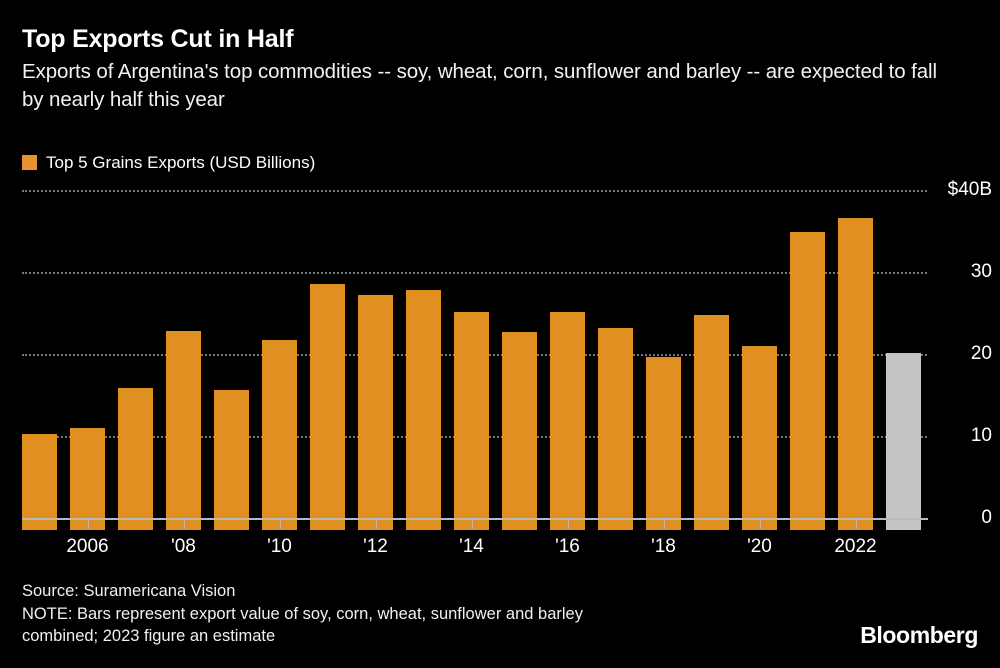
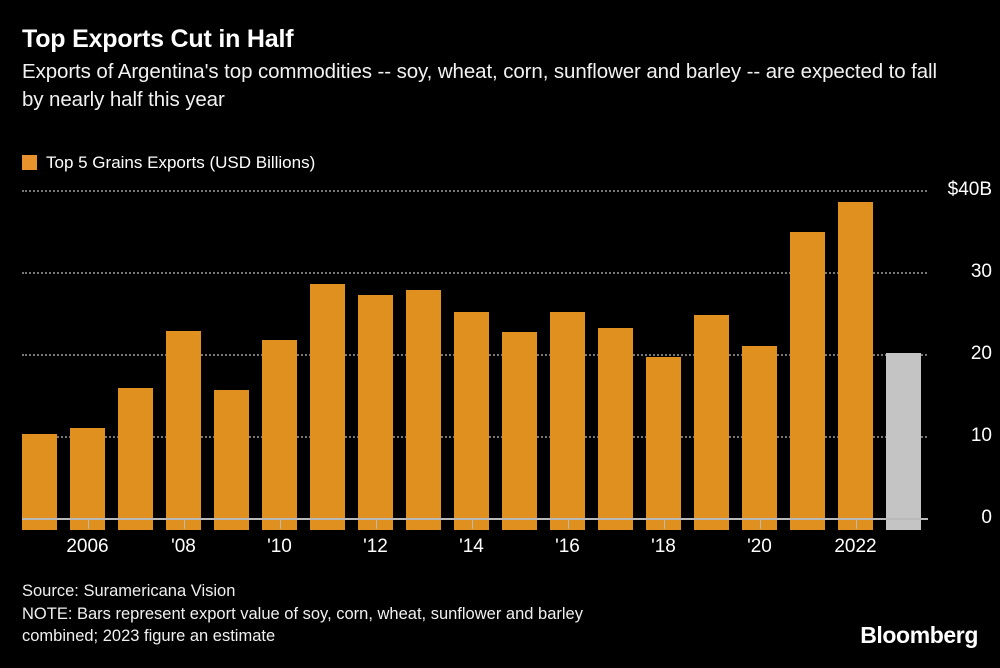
2022: $38B -> $40B
